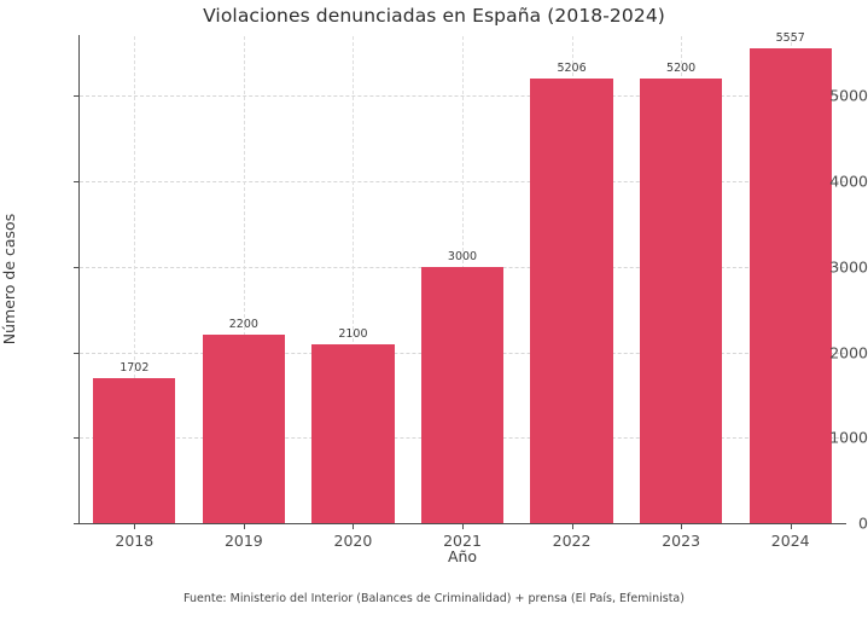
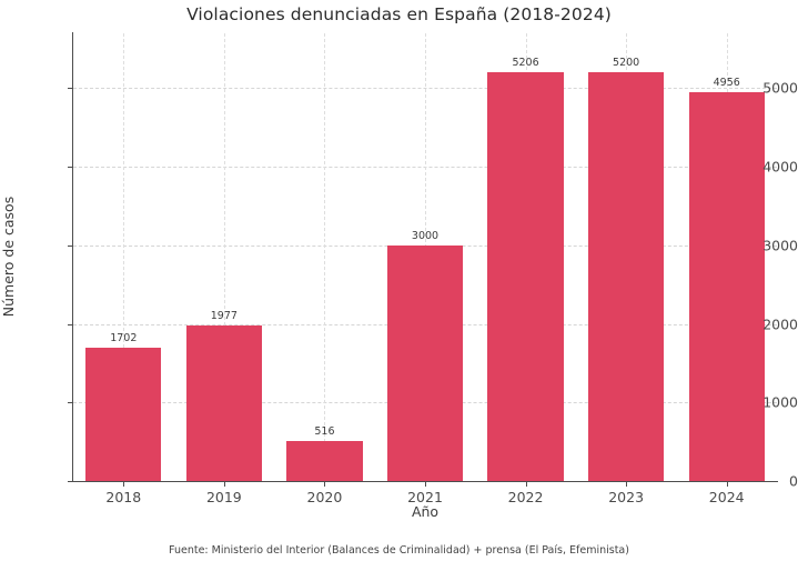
2019: 2200 -> 1977
2020: 2100 -> 516
2024: 5557 -> 4956
